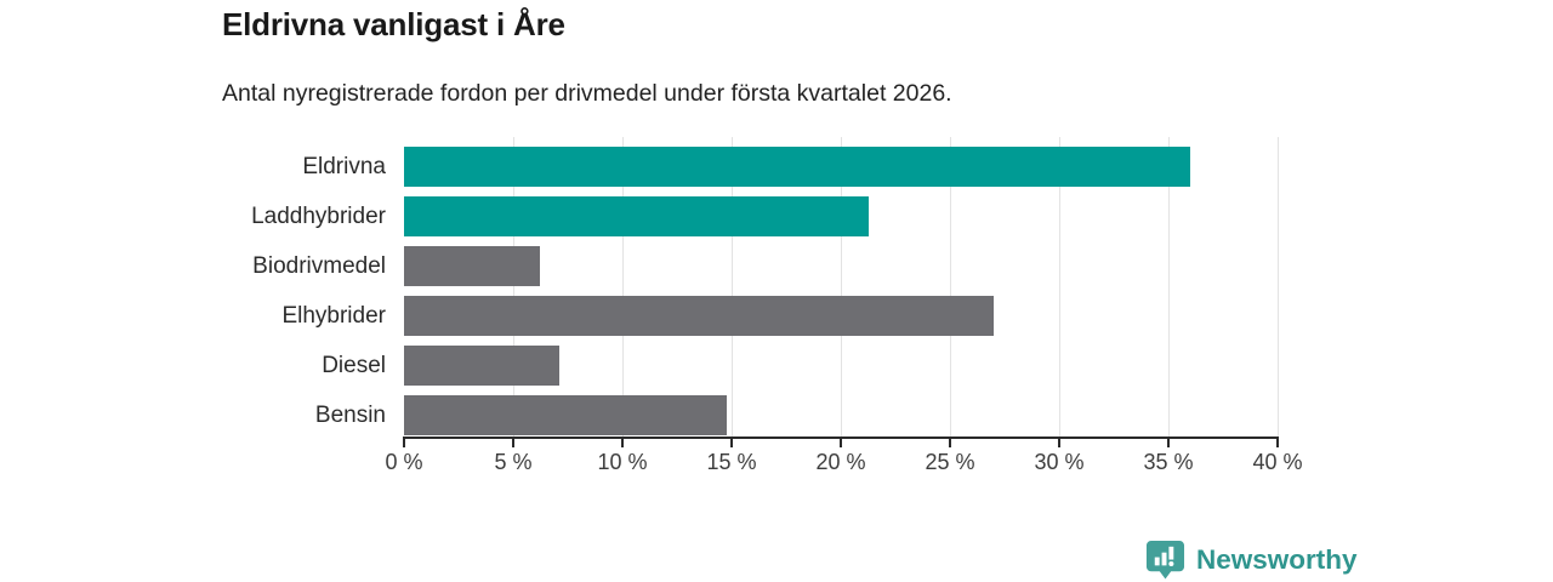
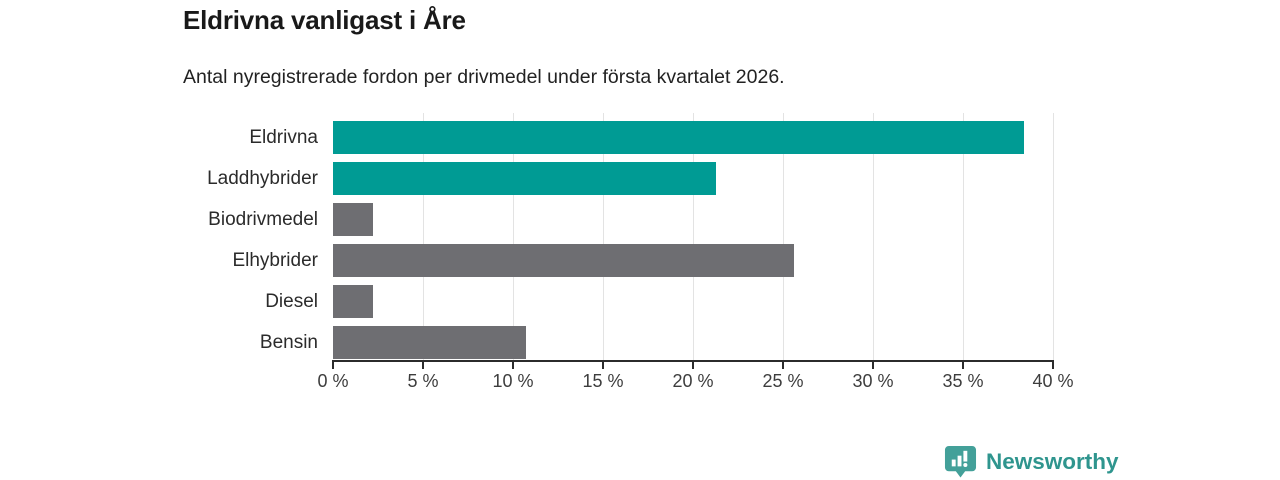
Eldrivna: 36.0% -> 38.4%
Biodrivmedel: 6.2% -> 2.2%
Elhybrider: 27.0% -> 25.6%
Diesel: 7.1% -> 2.2%
Bensin: 14.8% -> 10.7%
